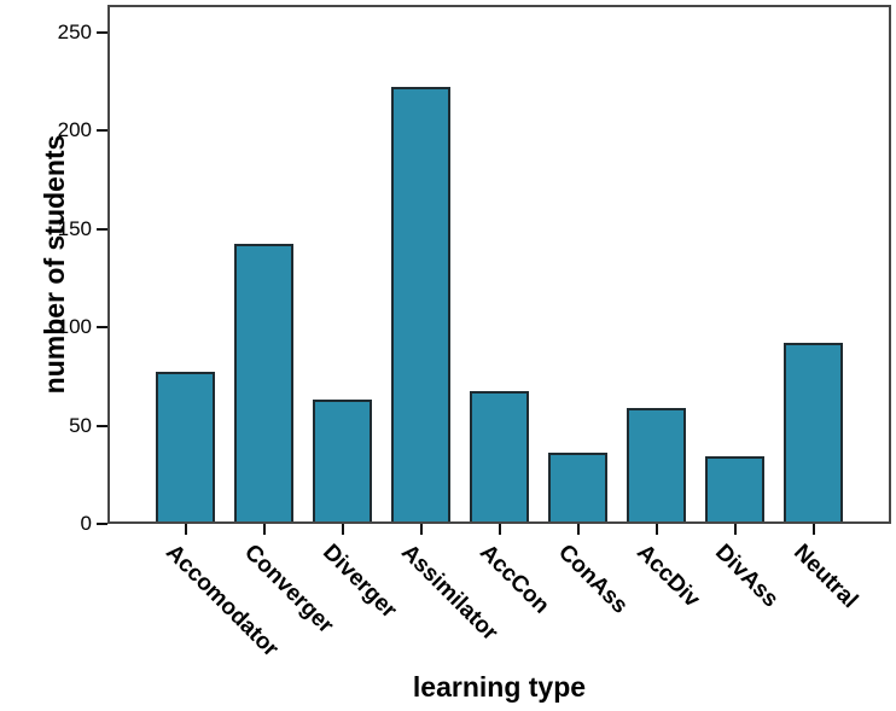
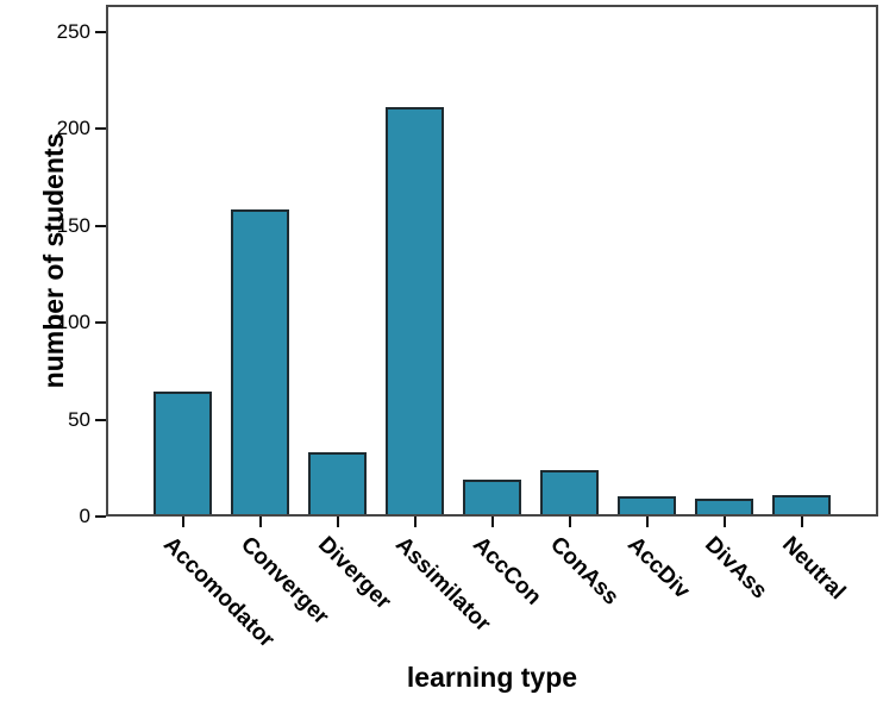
Accomodator: 76 -> 63
Converger: 141 -> 157
Diverger: 62 -> 32
Assimilator: 221 -> 210
AccCon: 66 -> 18
ConAss: 35 -> 23
AccDiv: 58 -> 9
DivAss: 33 -> 8
Neutral: 91 -> 10
